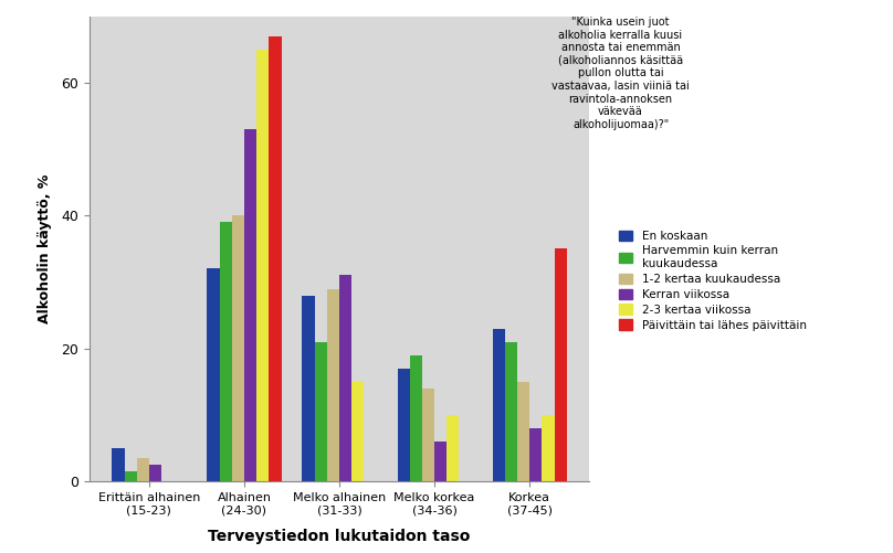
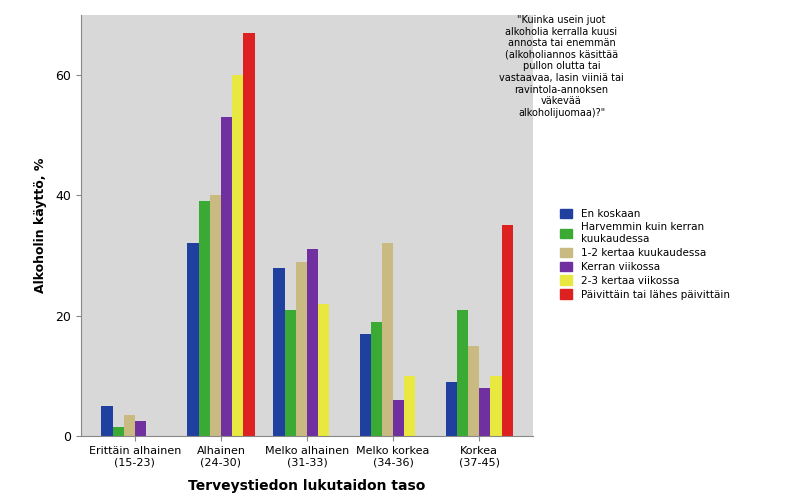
2-3 kertaa viikossa/Alhainen (24-30): 65 -> 60
2-3 kertaa viikossa/Melko alhainen (31-33): 15 -> 22
1-2 kertaa kuukaudessa/Melko korkea (34-36): 14.0 -> 32.0
En koskaan/Korkea (37-45): 23 -> 9
